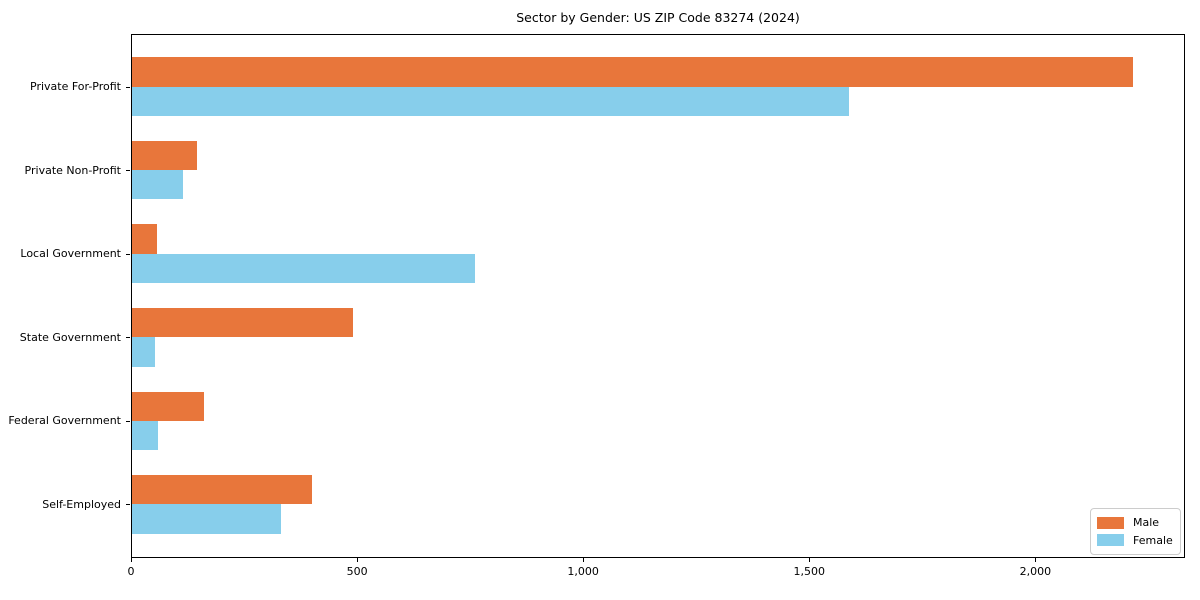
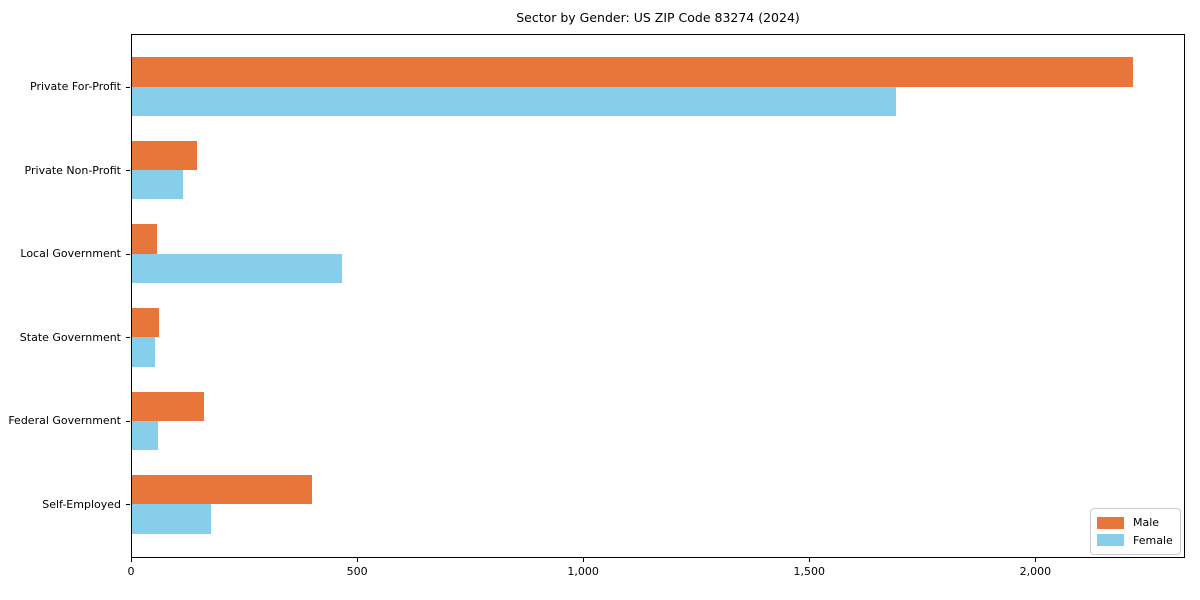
Female/Private For-Profit: 1590 -> 1700
Female/Local Government: 760 -> 460
Male/State Government: 490 -> 60
Female/Self-Employed: 330 -> 180
